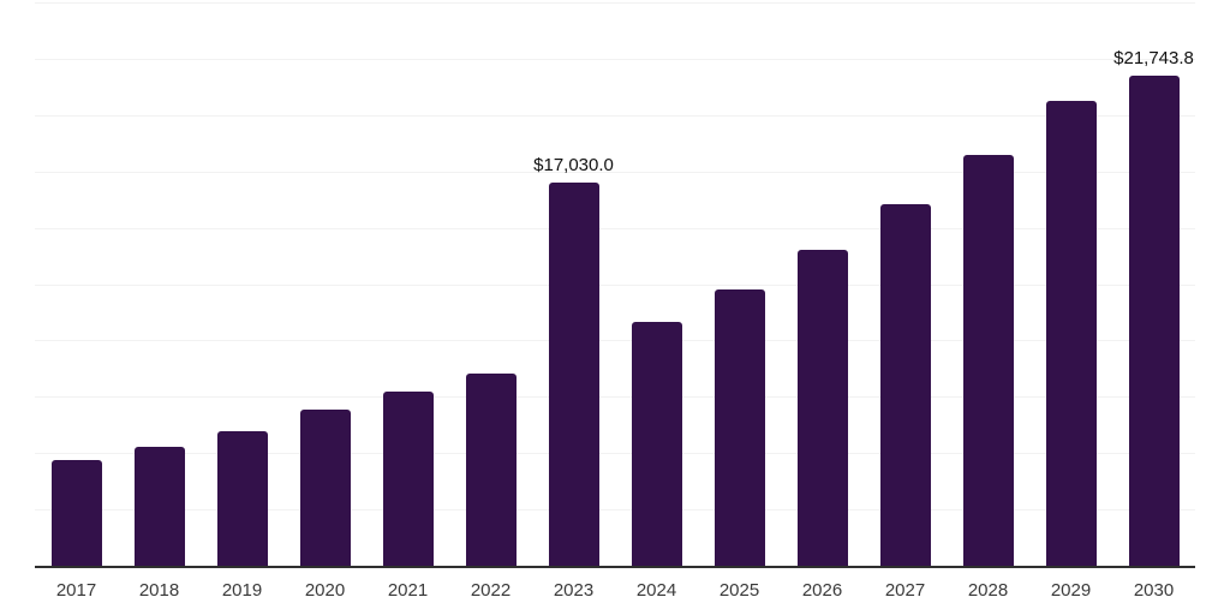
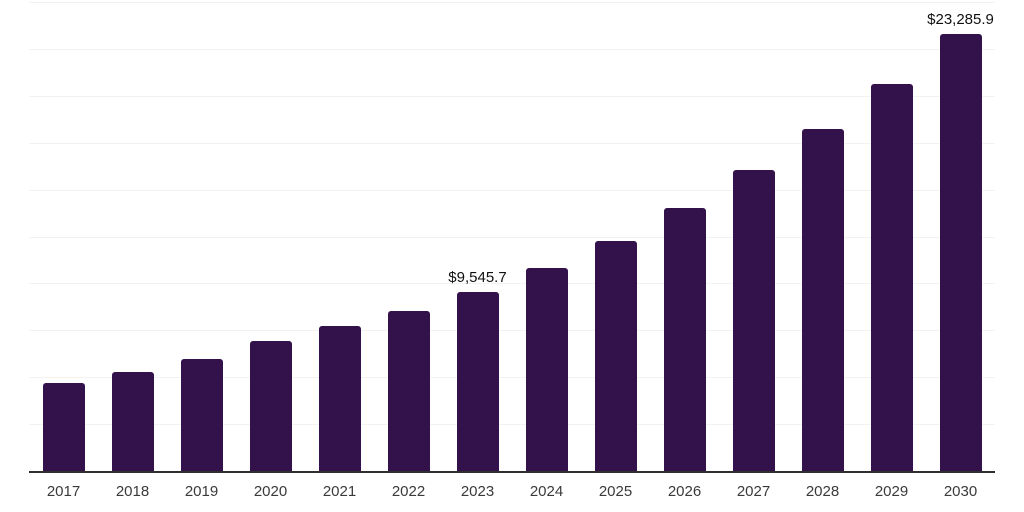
2023: $17,030.0 -> $9,545.7
2030: $21,743.8 -> $23,285.9
